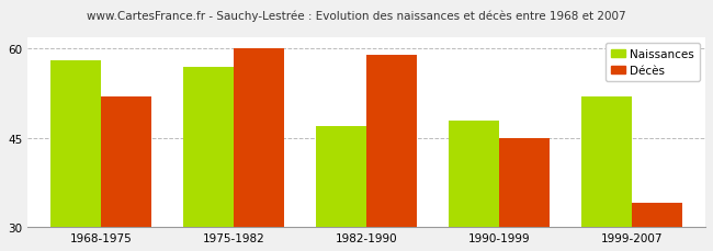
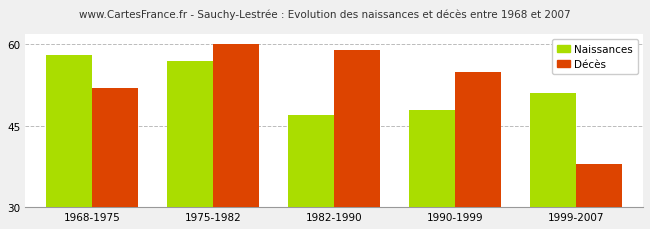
Décès/1990-1999: 45 -> 55
Naissances/1999-2007: 52 -> 51
Décès/1999-2007: 34 -> 38
